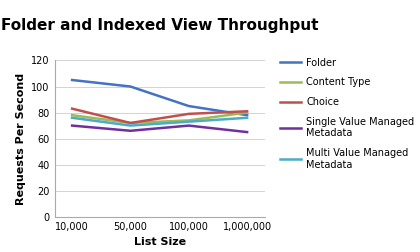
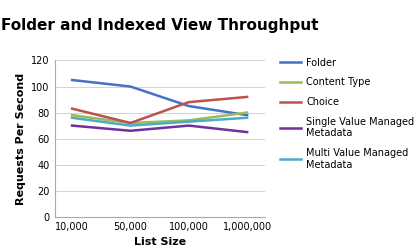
Choice/100,000: 79 -> 88
Choice/1,000,000: 81 -> 92
